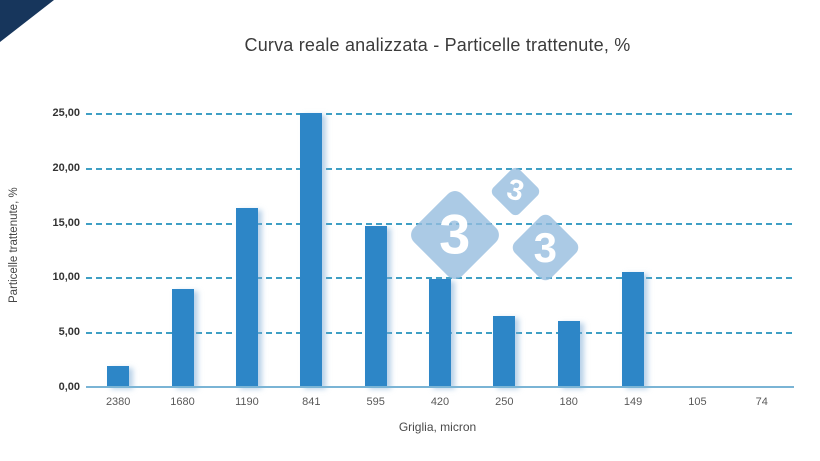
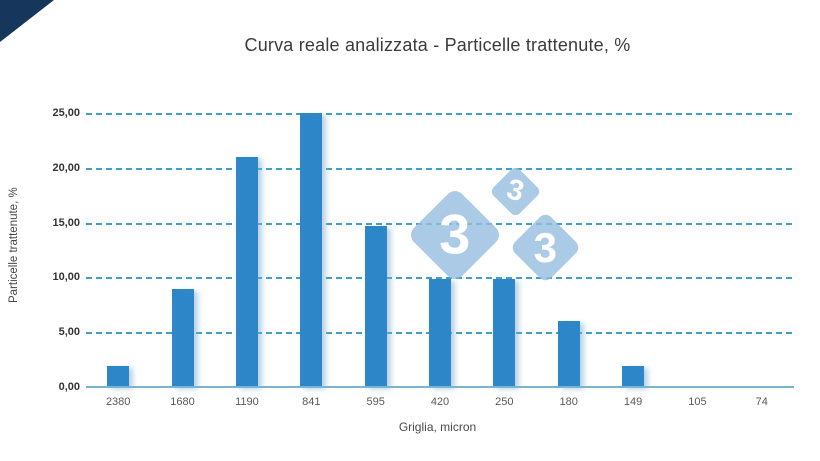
1190: 16,3 -> 21,0
250: 6,5 -> 9,9
149: 10,5 -> 1,9
